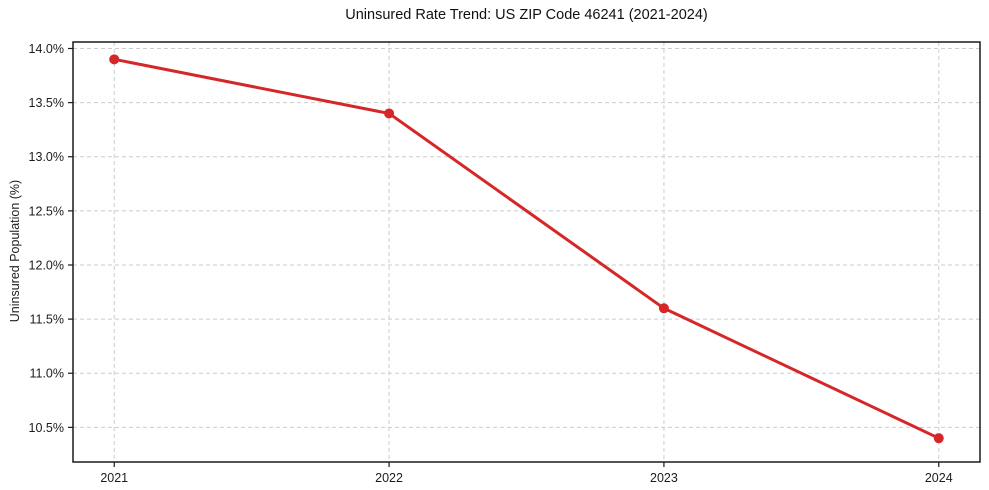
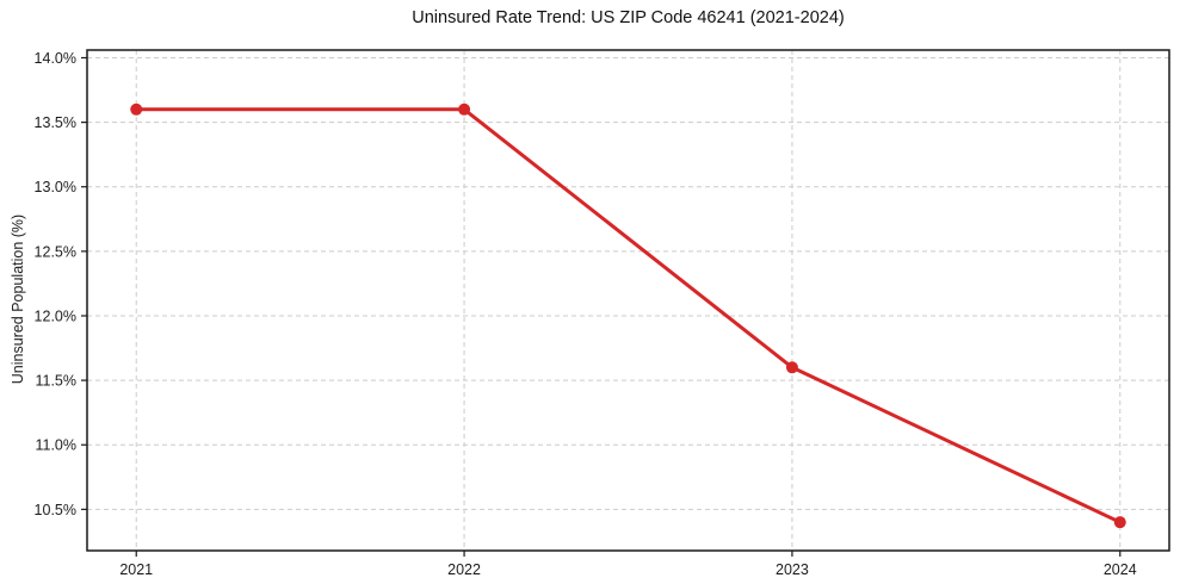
2021: 13.9% -> 13.6%
2022: 13.4% -> 13.6%
